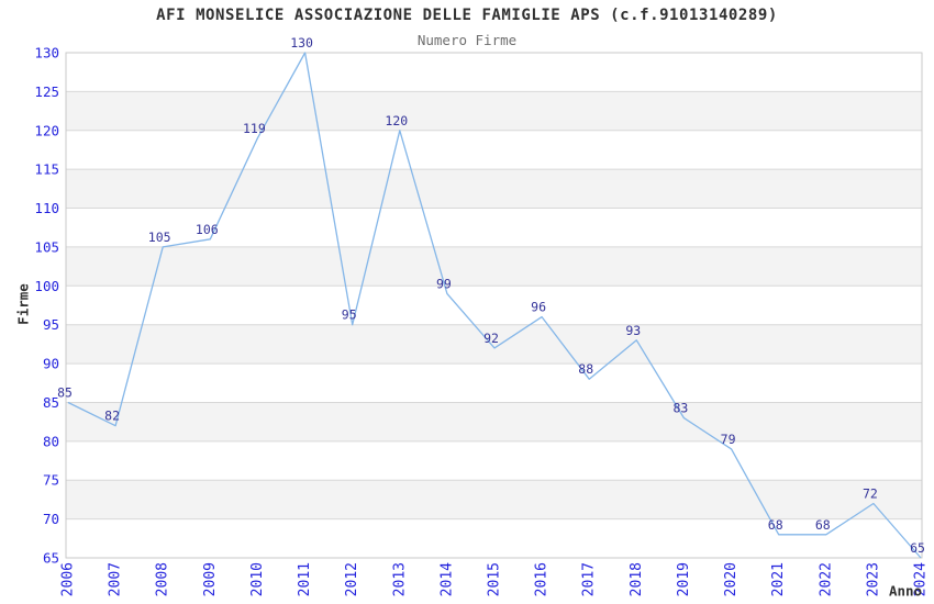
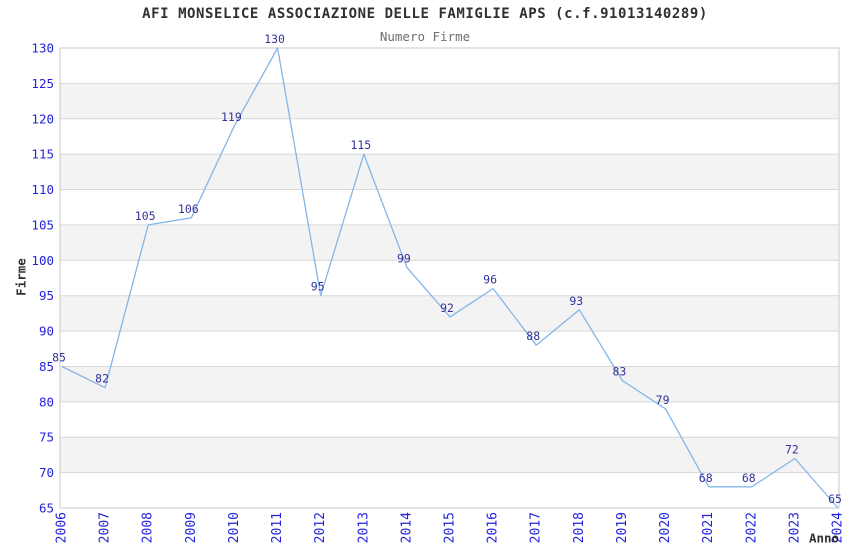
2013: 120 -> 115
